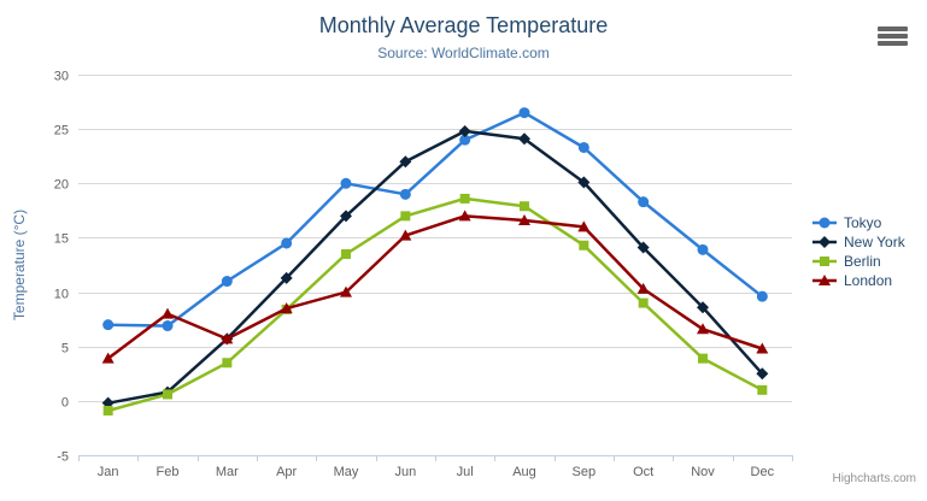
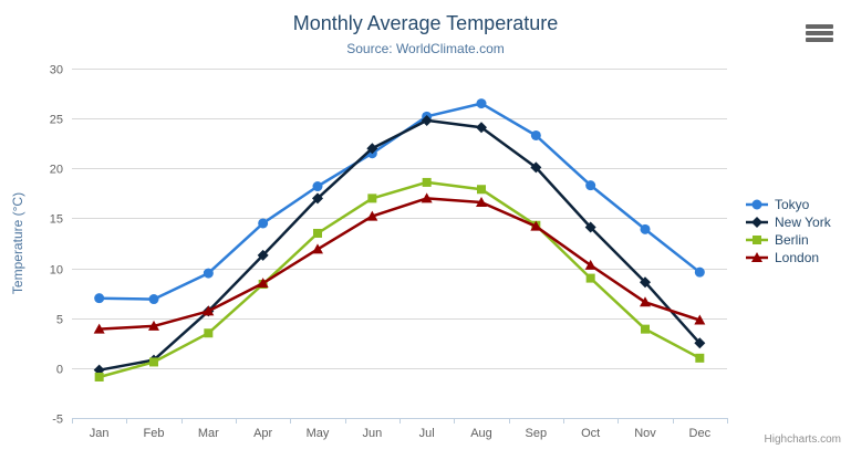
London/Feb: 8 -> 4
Tokyo/Mar: 11 -> 10
Tokyo/May: 20 -> 18
London/May: 10 -> 12
Tokyo/Jun: 19 -> 22
Tokyo/Jul: 24 -> 25
London/Sep: 16 -> 14
